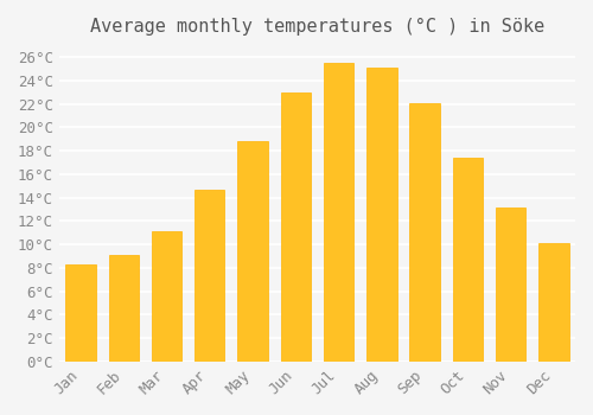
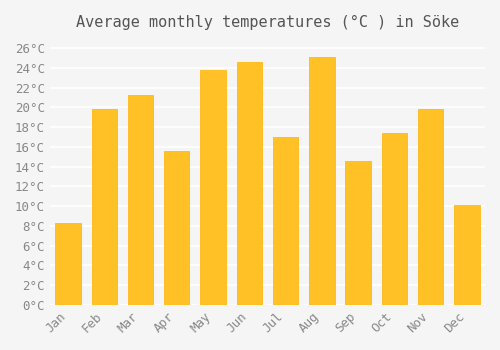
Feb: 9.1°C -> 19.8°C
Mar: 11.1°C -> 21.2°C
Apr: 14.7°C -> 15.6°C
May: 18.8°C -> 23.8°C
Jun: 23.0°C -> 24.6°C
Jul: 25.5°C -> 17.0°C
Sep: 22.1°C -> 14.6°C
Nov: 13.2°C -> 19.8°C
